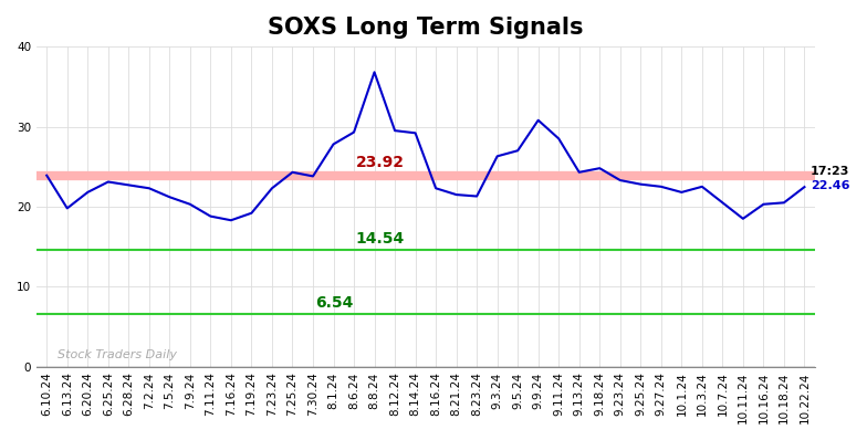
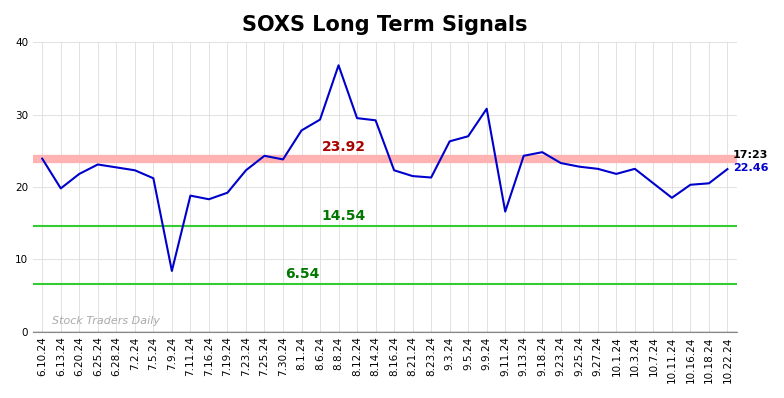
7.9.24: 20.3 -> 8.4
9.11.24: 28.5 -> 16.6
